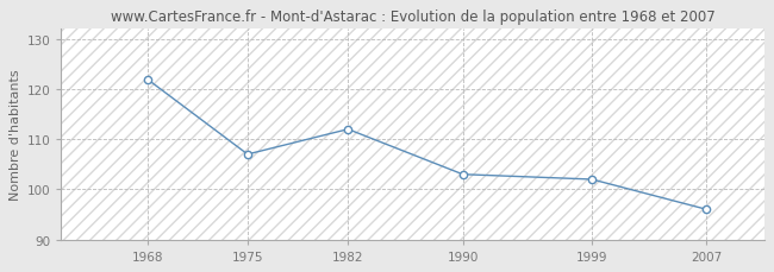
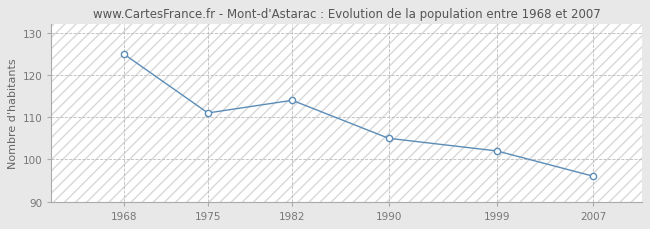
1968: 122 -> 125
1975: 107 -> 111
1982: 112 -> 114
1990: 103 -> 105
